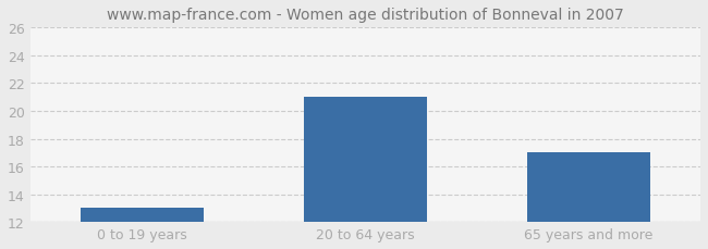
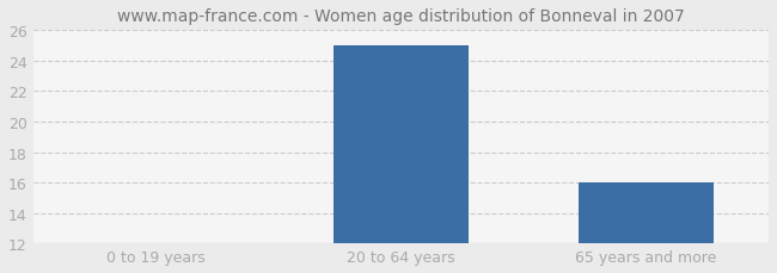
0 to 19 years: 13 -> 12
20 to 64 years: 21 -> 25
65 years and more: 17 -> 16
